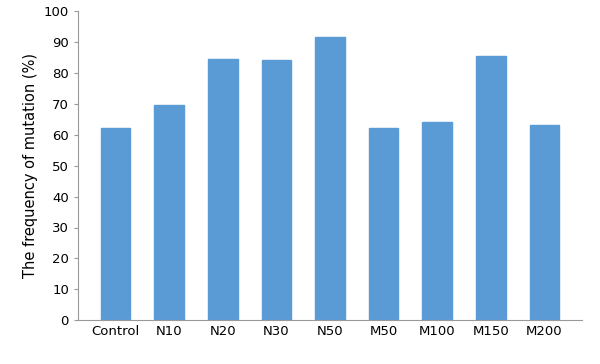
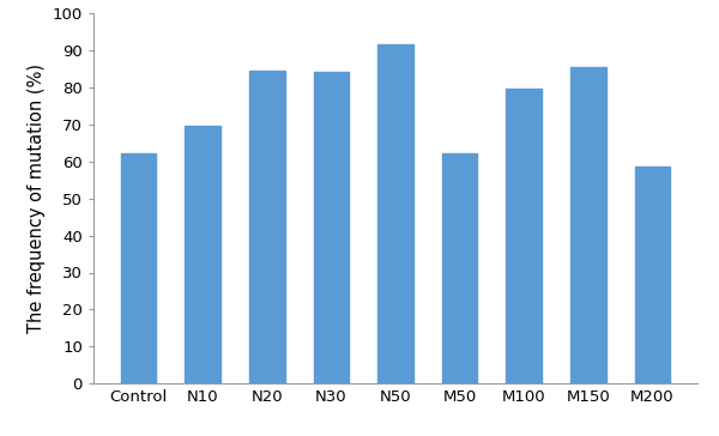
M100: 64.0 -> 79.5
M200: 63.0 -> 58.5
